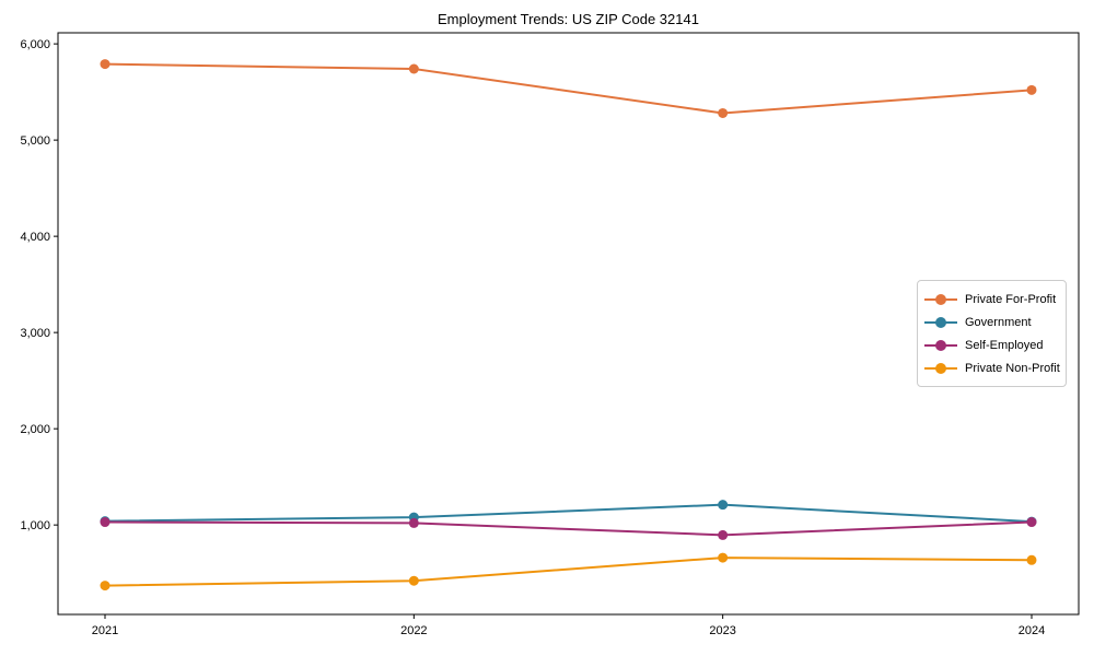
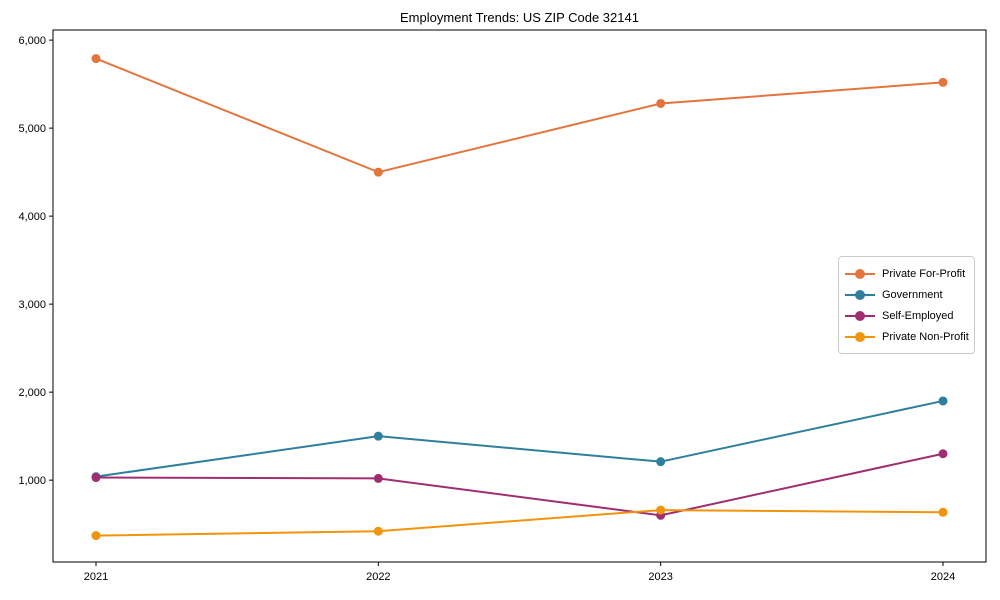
Private For-Profit/2022: 5700 -> 4500
Government/2022: 1100 -> 1500
Self-Employed/2023: 900 -> 600
Government/2024: 1000 -> 1900
Self-Employed/2024: 1000 -> 1300
